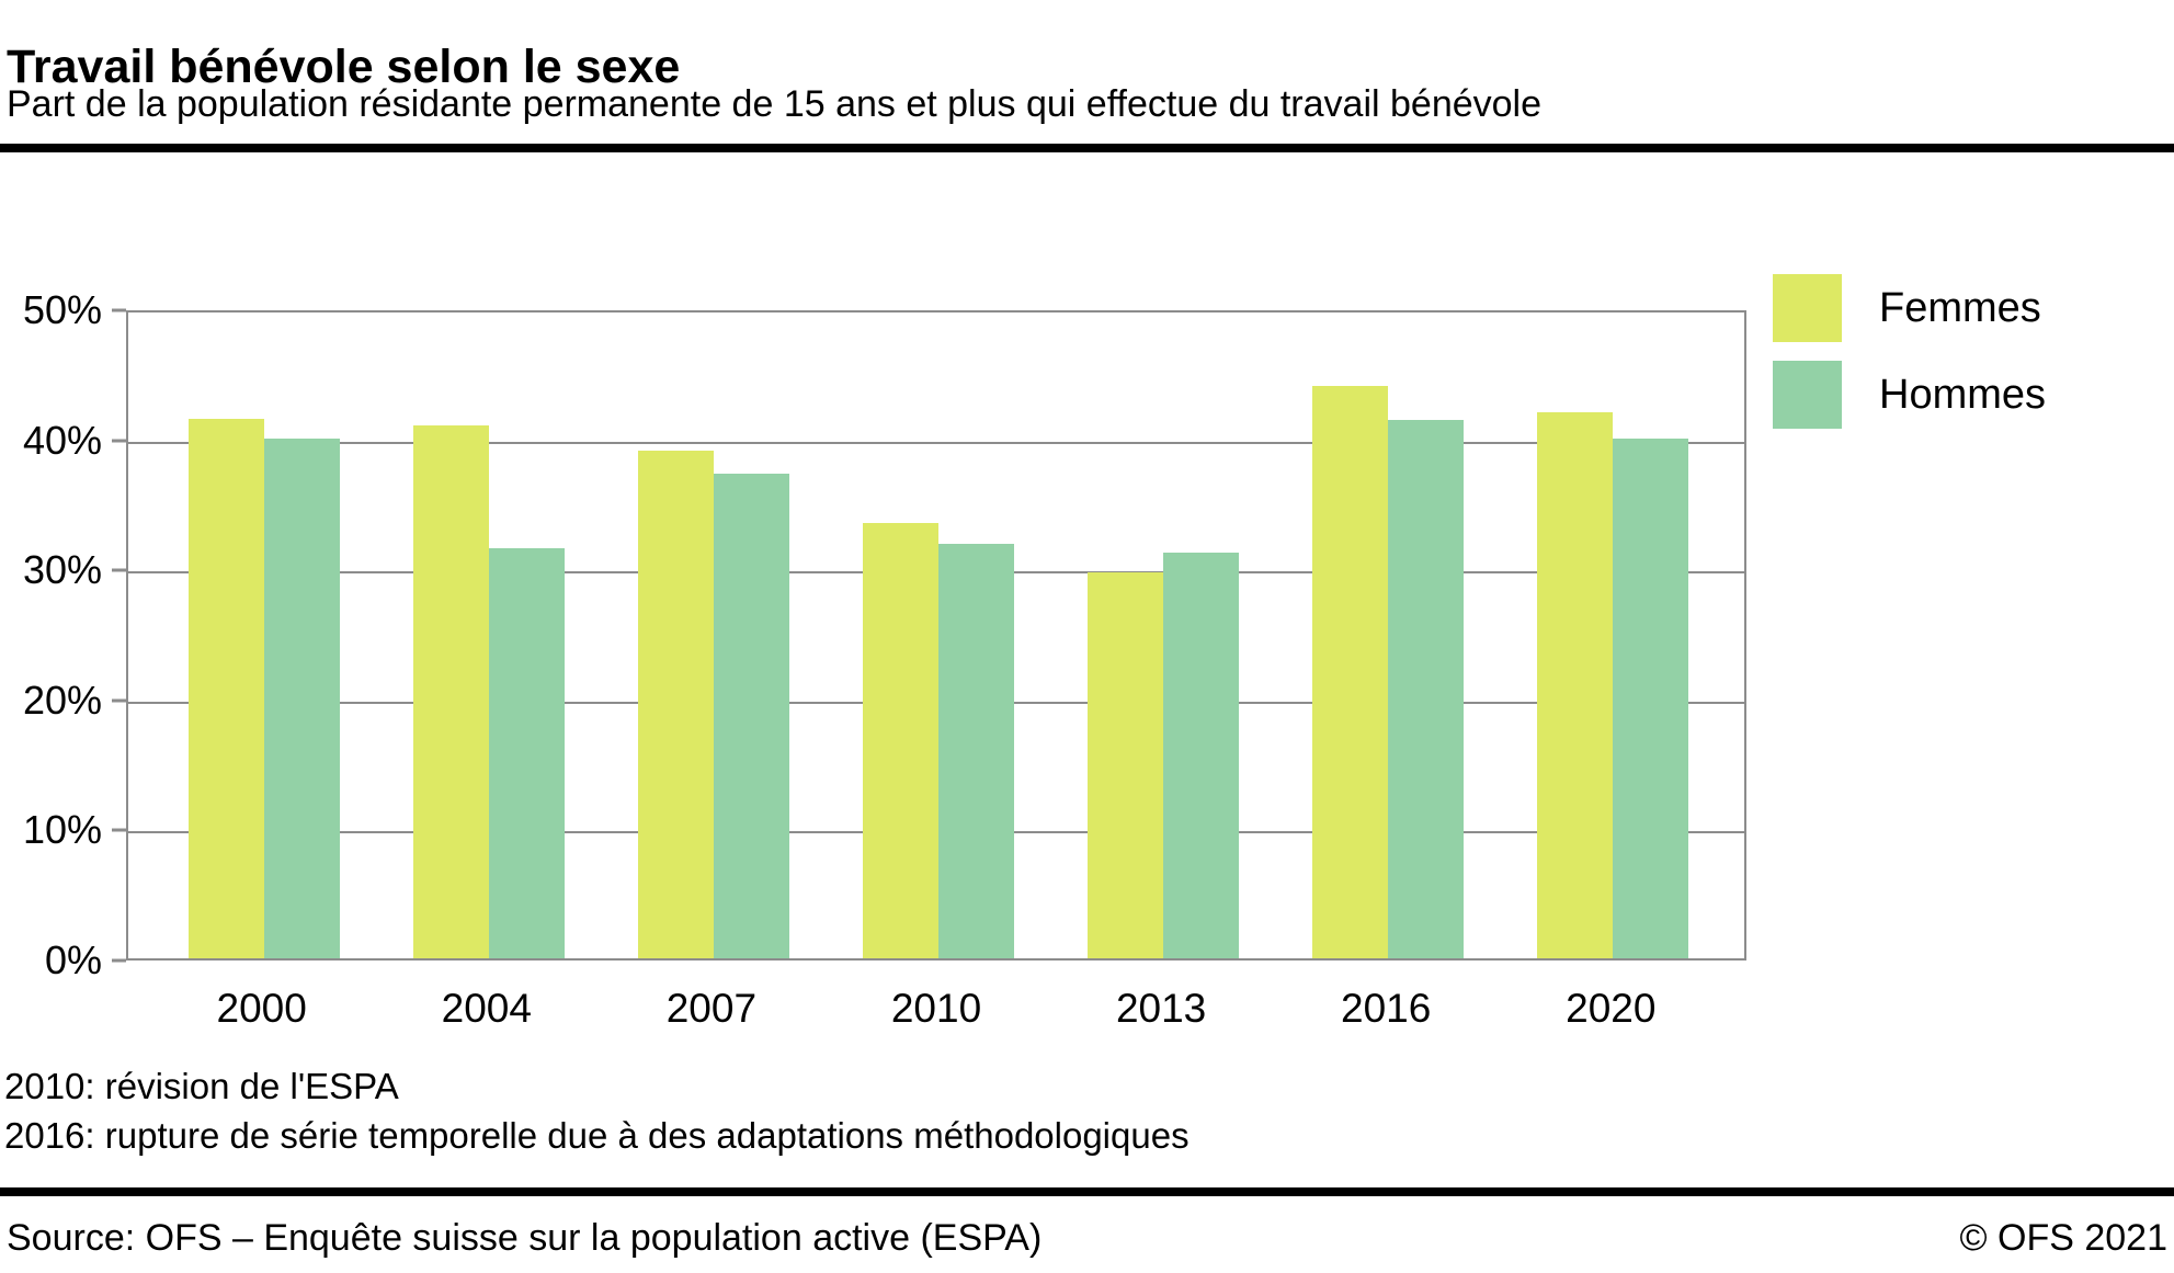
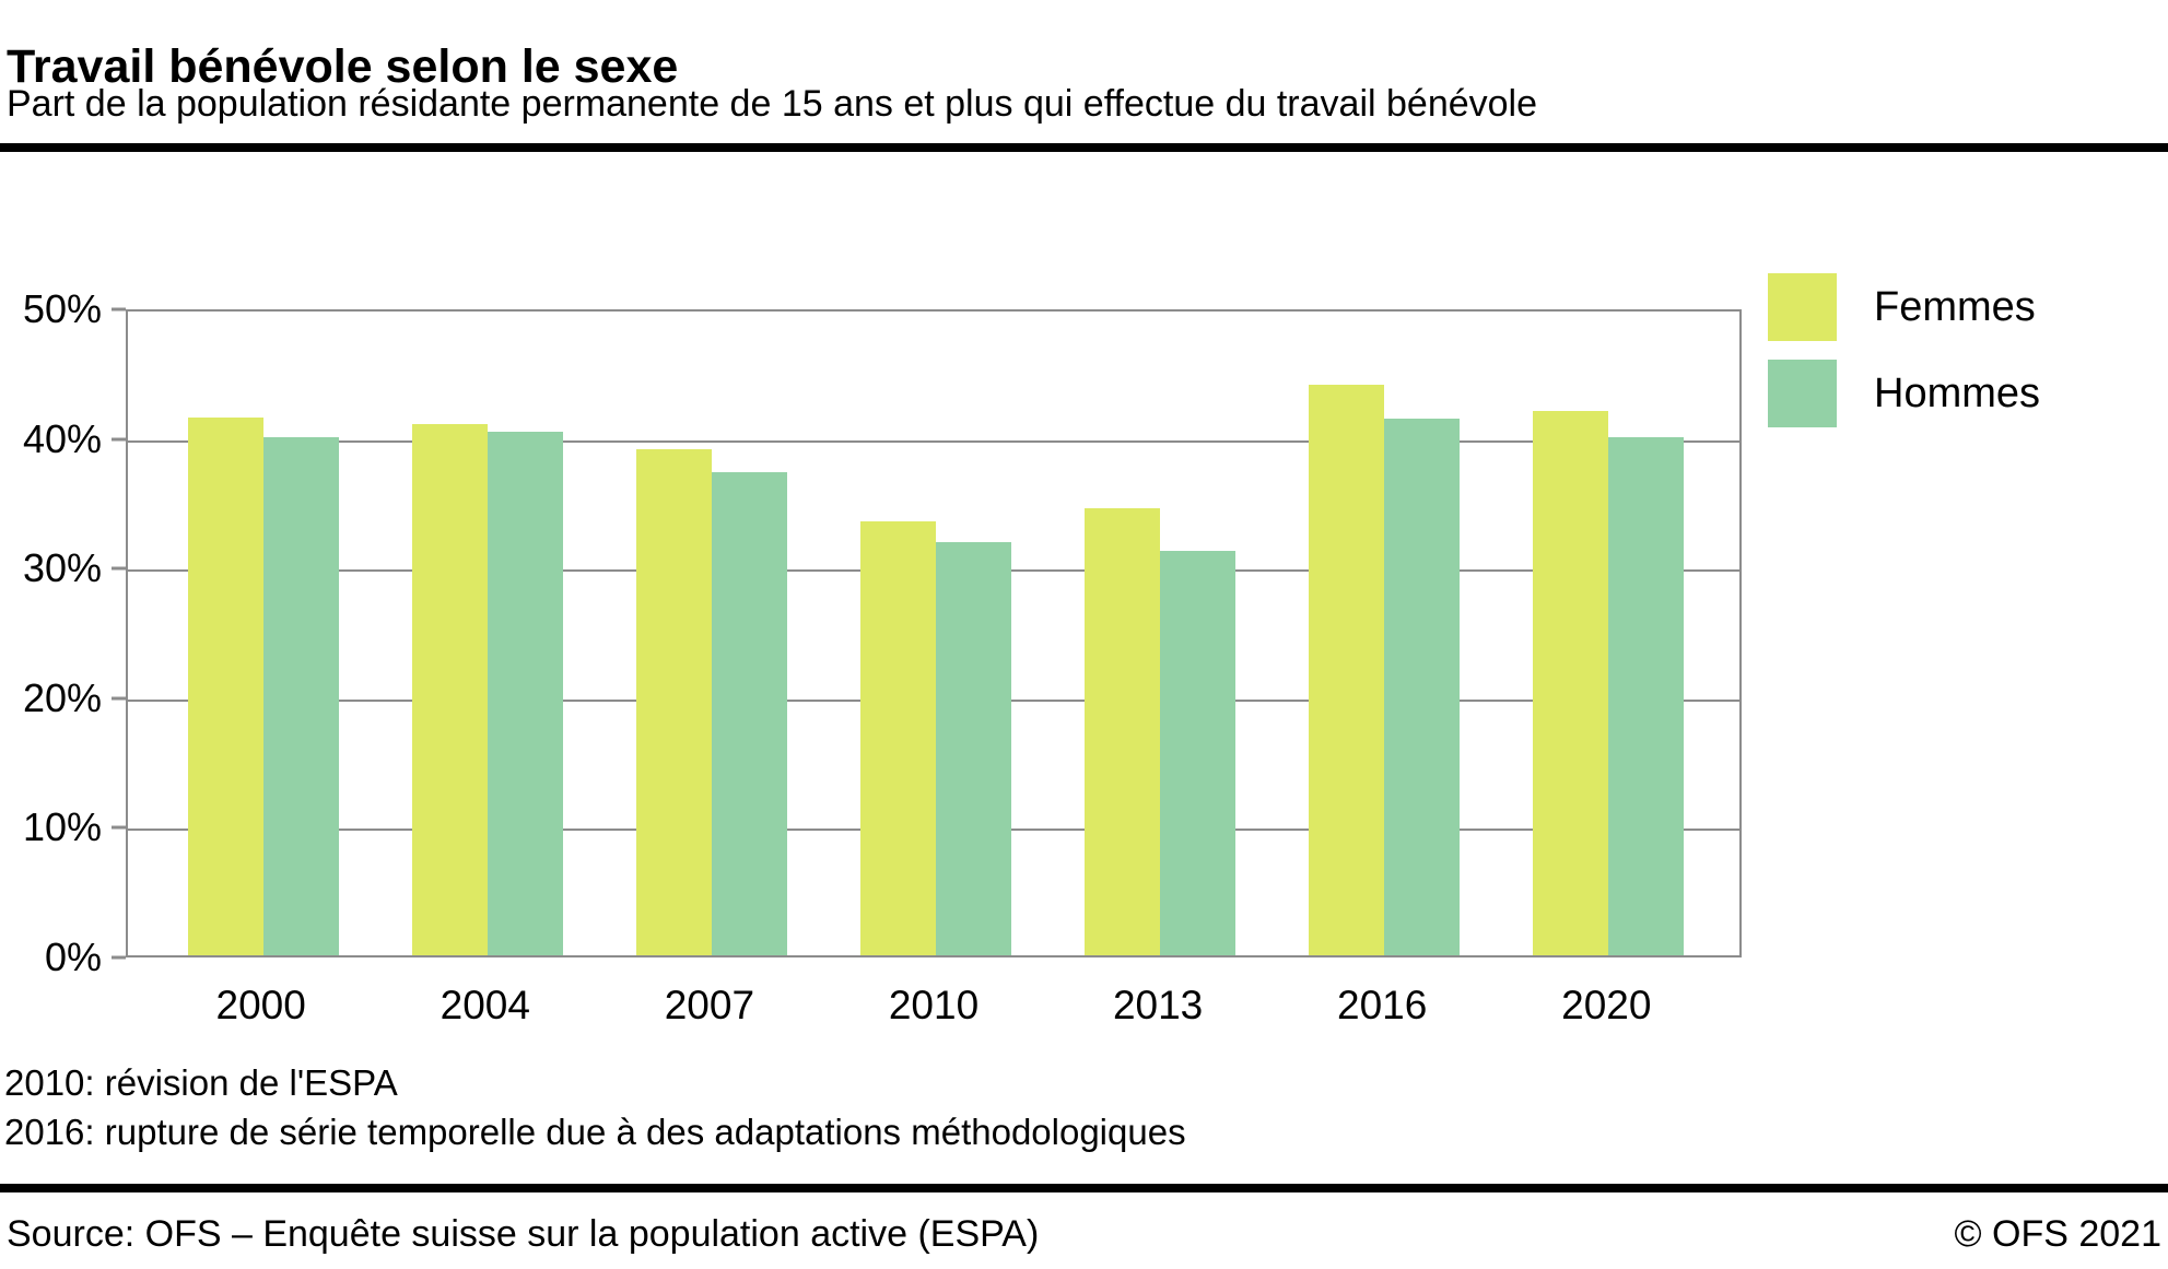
Hommes/2004: 31.5% -> 40.4%
Femmes/2013: 29.7% -> 34.5%
